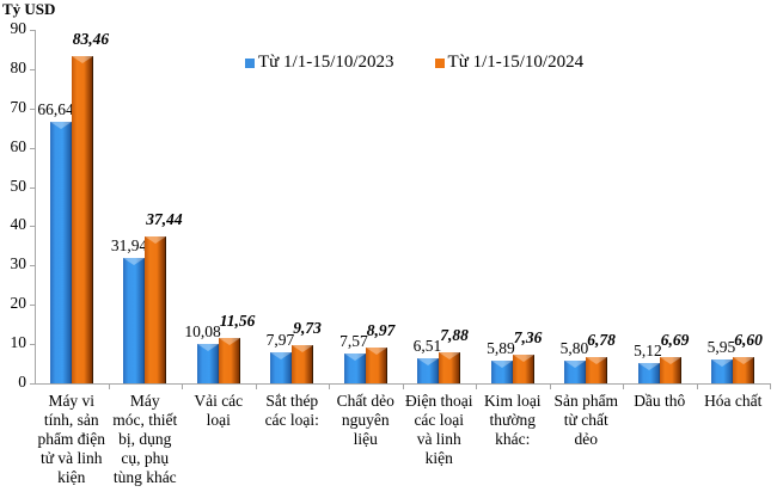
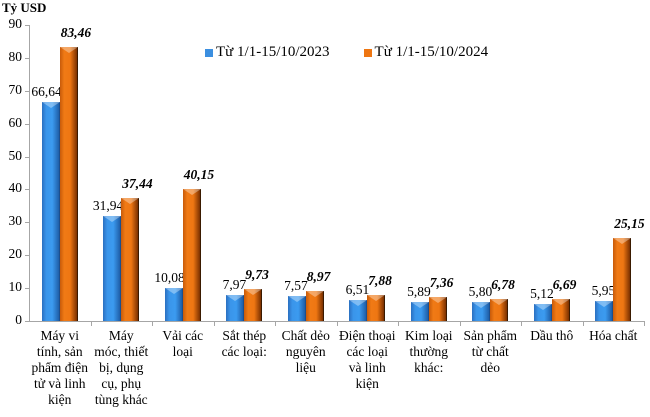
Từ 1/1-15/10/2024/Vải các loại: 11,56 -> 40,15
Từ 1/1-15/10/2024/Hóa chất: 6,60 -> 25,15
